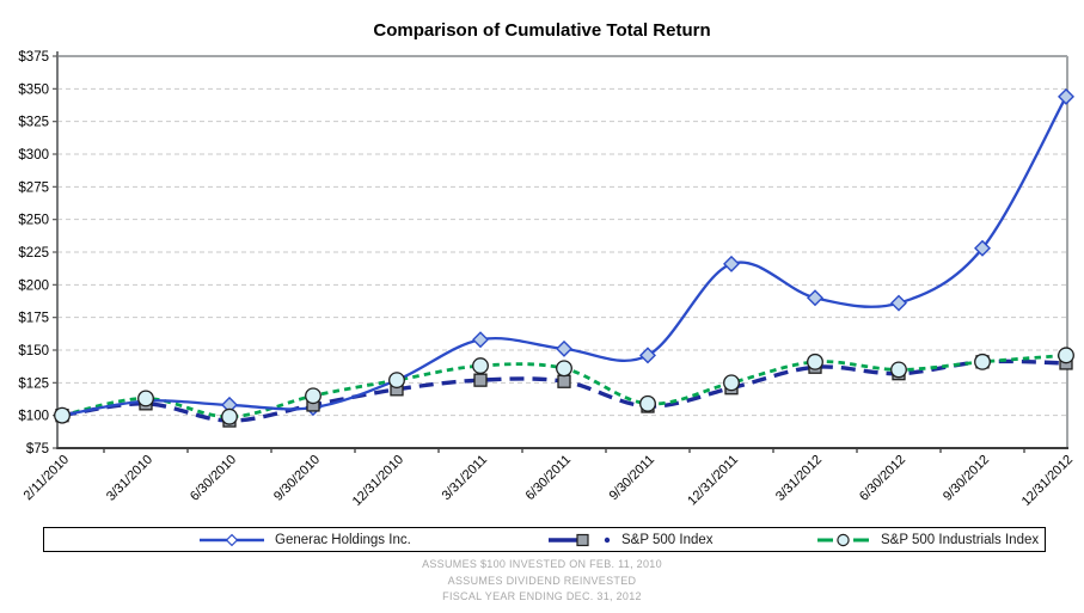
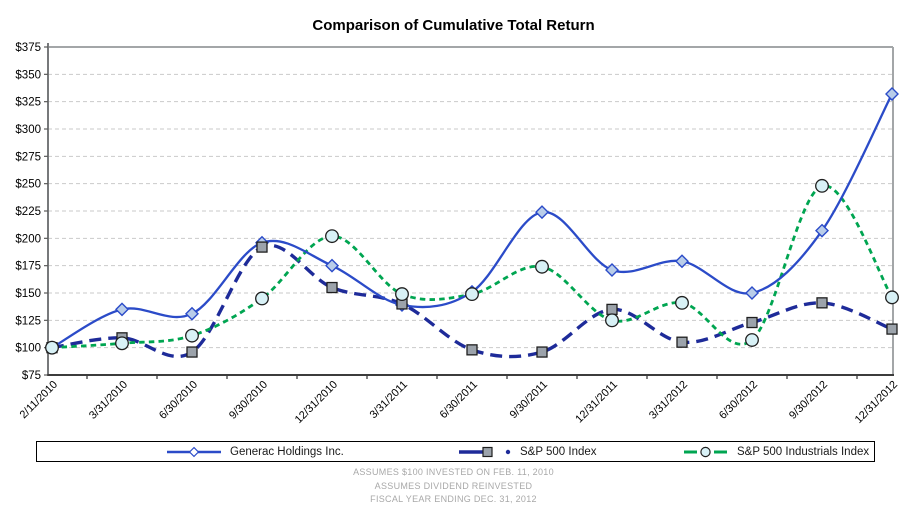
Generac Holdings Inc./3/31/2010: $111 -> $135
S&P 500 Industrials Index/3/31/2010: $113 -> $104
Generac Holdings Inc./6/30/2010: $108 -> $131
S&P 500 Industrials Index/6/30/2010: $99 -> $111
Generac Holdings Inc./9/30/2010: $106 -> $196
S&P 500 Index/9/30/2010: $108 -> $192
S&P 500 Industrials Index/9/30/2010: $115 -> $145
Generac Holdings Inc./12/31/2010: $127 -> $175
S&P 500 Index/12/31/2010: $120 -> $155
S&P 500 Industrials Index/12/31/2010: $127 -> $202
Generac Holdings Inc./3/31/2011: $158 -> $139
S&P 500 Index/3/31/2011: $127 -> $140
S&P 500 Industrials Index/3/31/2011: $138 -> $149
S&P 500 Index/6/30/2011: $126 -> $98
S&P 500 Industrials Index/6/30/2011: $136 -> $149
Generac Holdings Inc./9/30/2011: $146 -> $224
S&P 500 Index/9/30/2011: $107 -> $96
S&P 500 Industrials Index/9/30/2011: $109 -> $174
Generac Holdings Inc./12/31/2011: $216 -> $171
S&P 500 Index/12/31/2011: $121 -> $135
Generac Holdings Inc./3/31/2012: $190 -> $179
S&P 500 Index/3/31/2012: $137 -> $105
Generac Holdings Inc./6/30/2012: $186 -> $150
S&P 500 Index/6/30/2012: $132 -> $123
S&P 500 Industrials Index/6/30/2012: $135 -> $107
Generac Holdings Inc./9/30/2012: $228 -> $207
S&P 500 Industrials Index/9/30/2012: $141 -> $248
Generac Holdings Inc./12/31/2012: $344 -> $332
S&P 500 Index/12/31/2012: $140 -> $117
